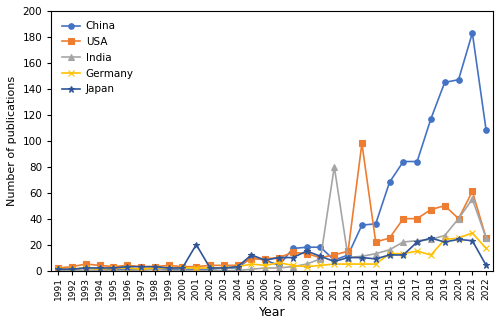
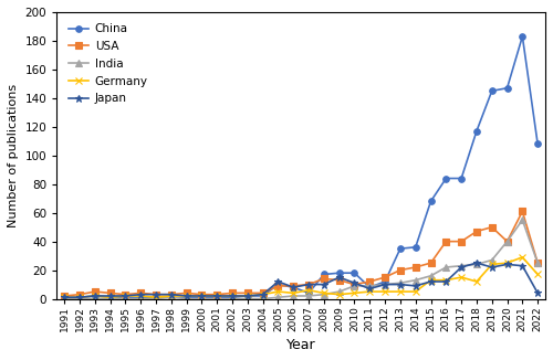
Japan/2001: 20 -> 2
India/2011: 80 -> 9
USA/2013: 98 -> 20
